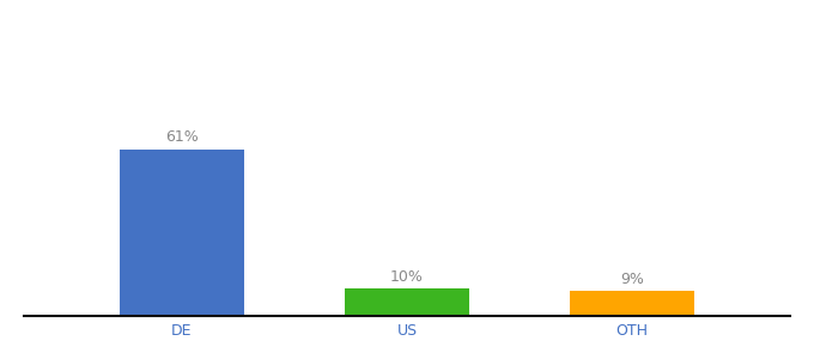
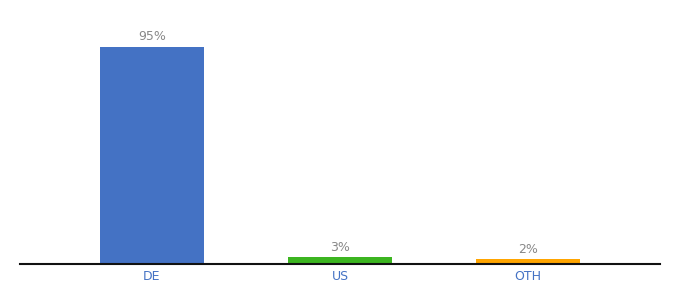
DE: 61% -> 95%
US: 10% -> 3%
OTH: 9% -> 2%
